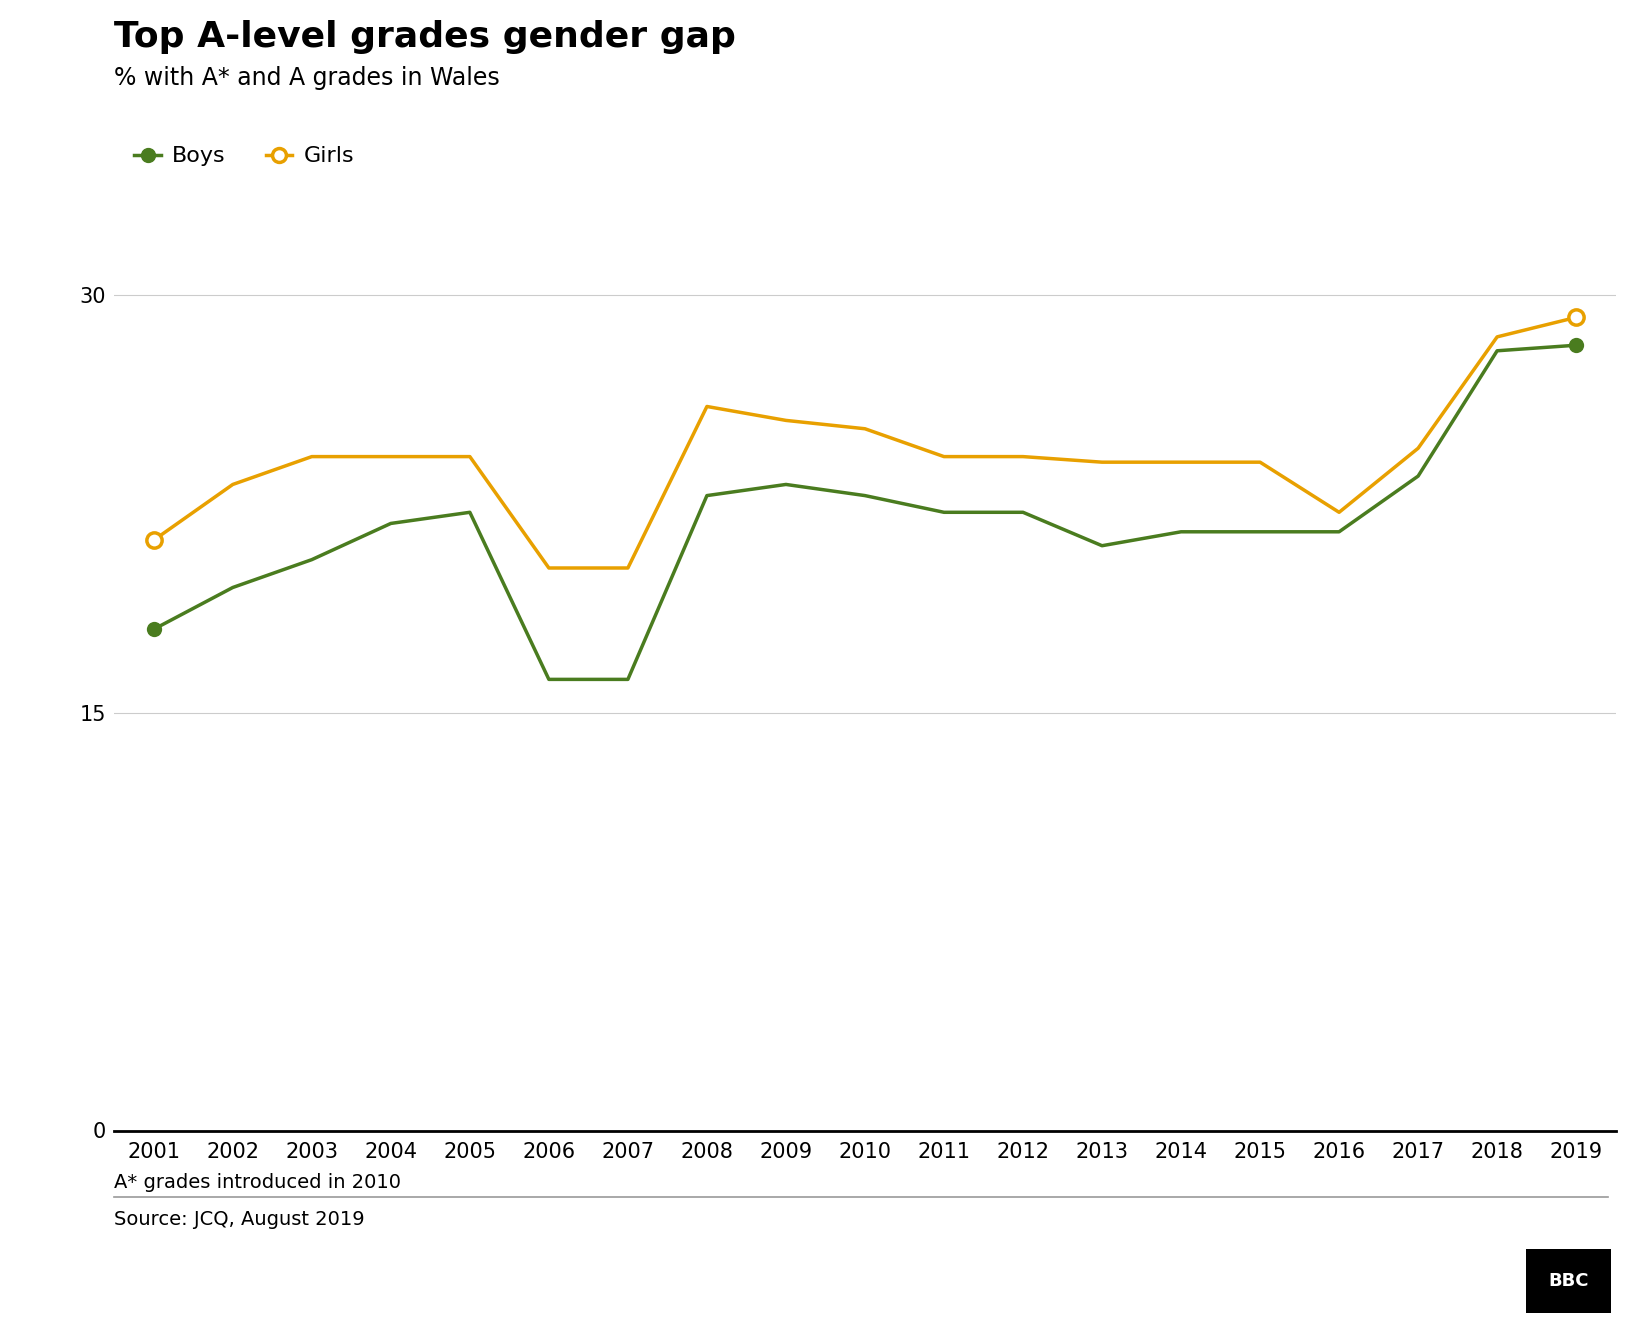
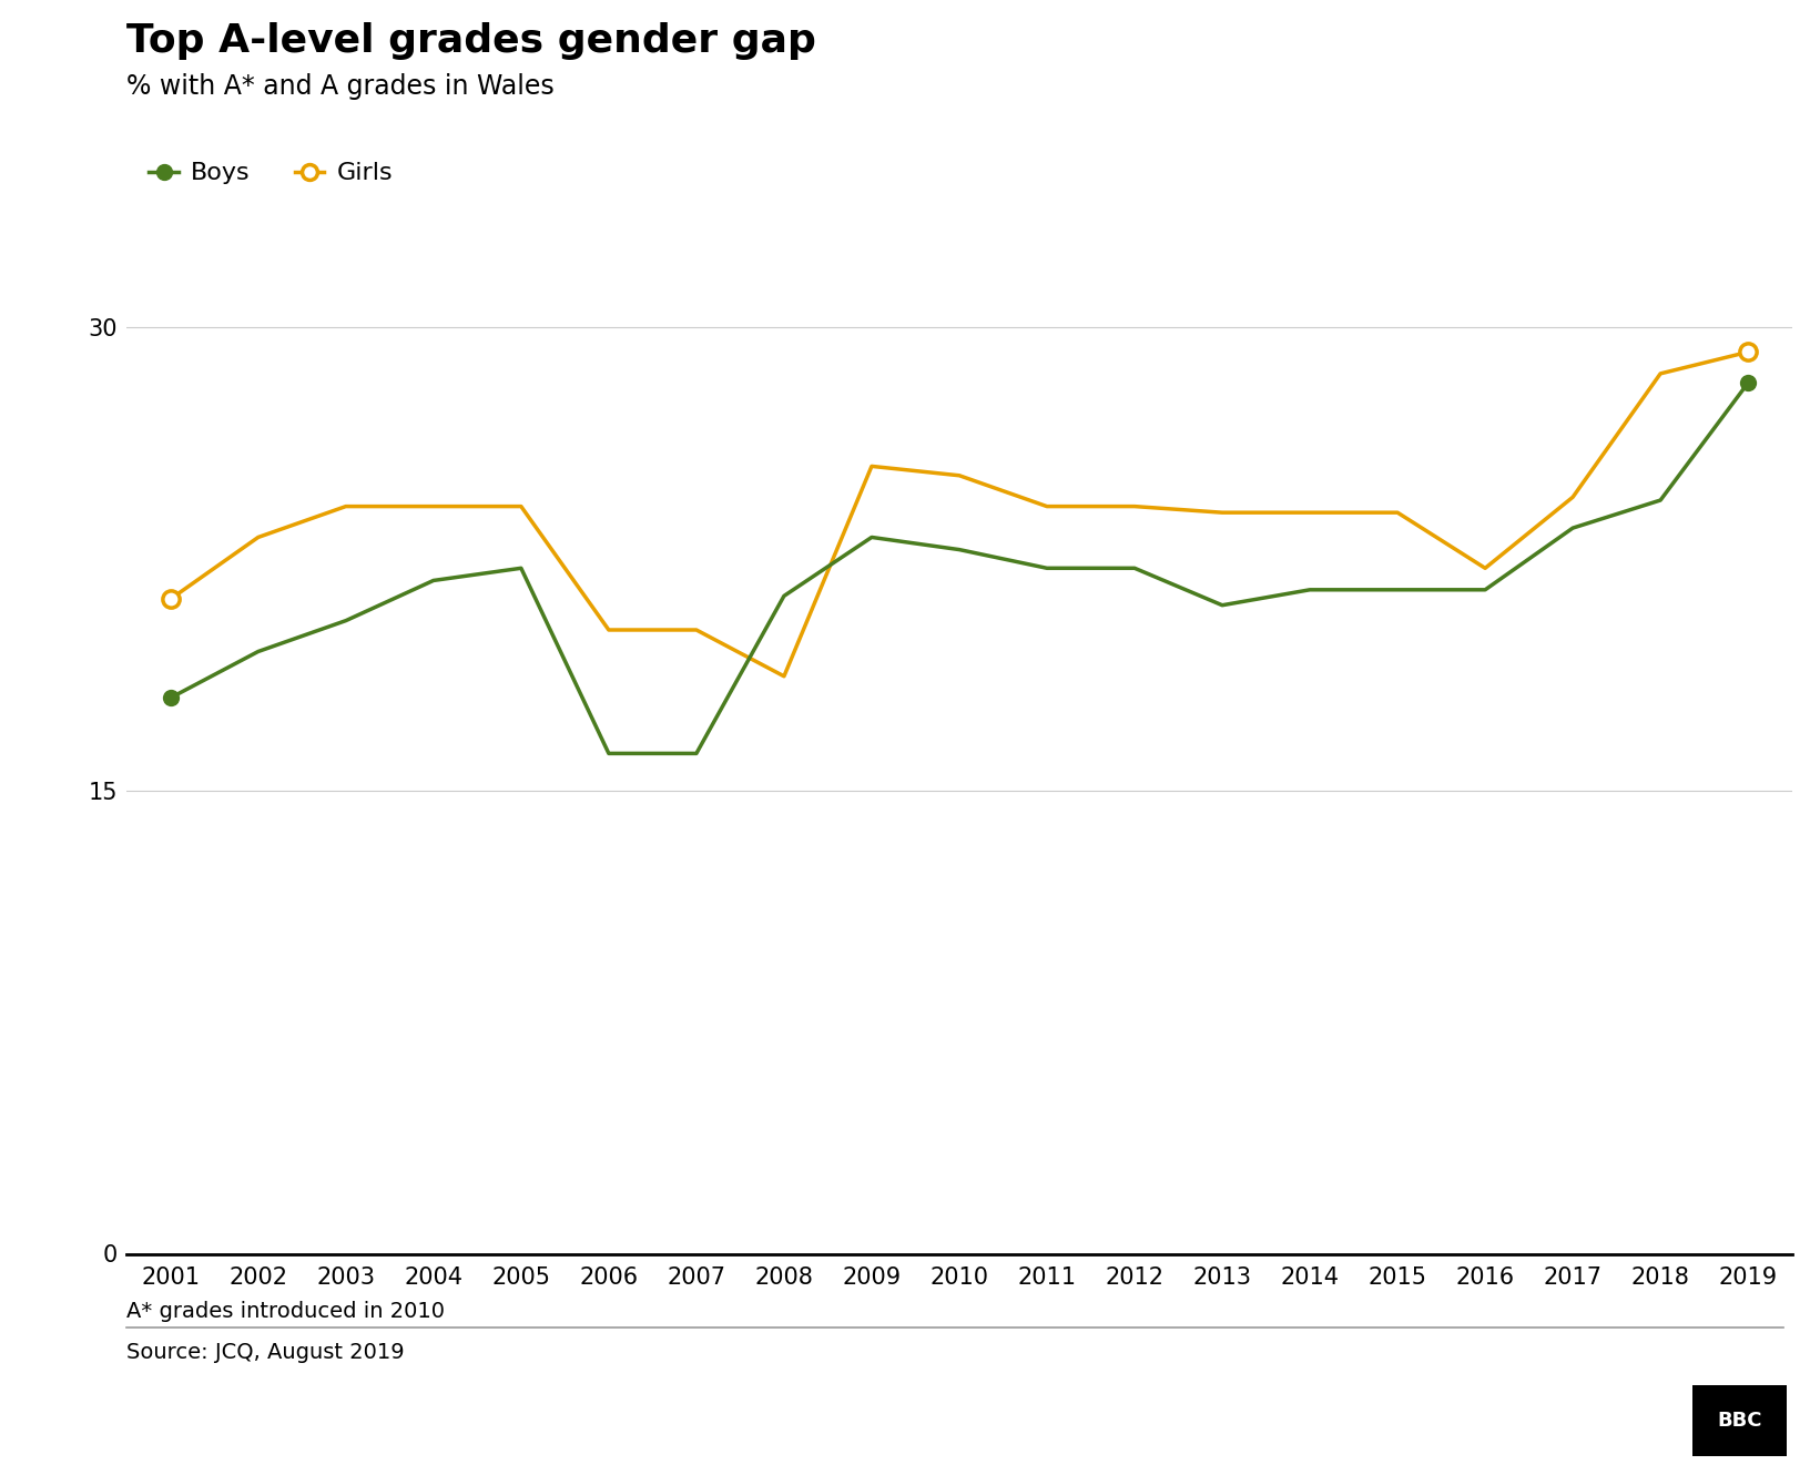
Boys/2008: 22.8 -> 21.3
Girls/2008: 26.0 -> 18.7
Boys/2018: 28.0 -> 24.4
